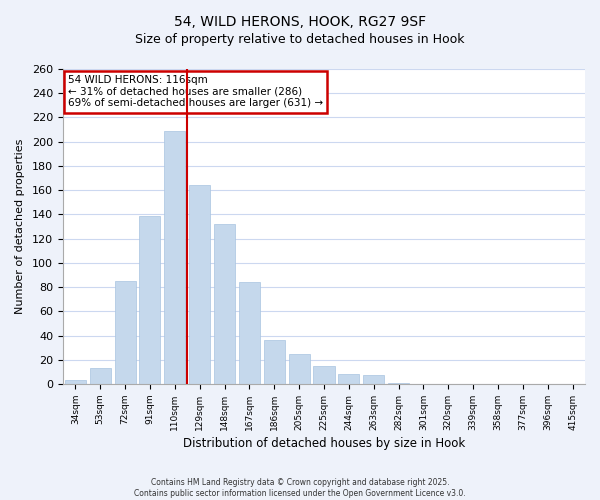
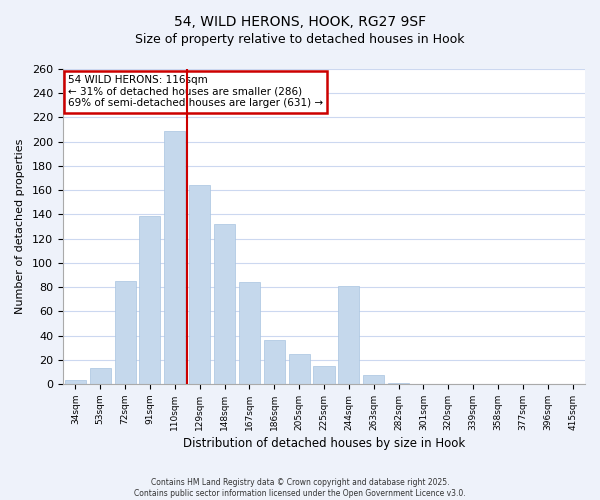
244sqm: 8 -> 81
